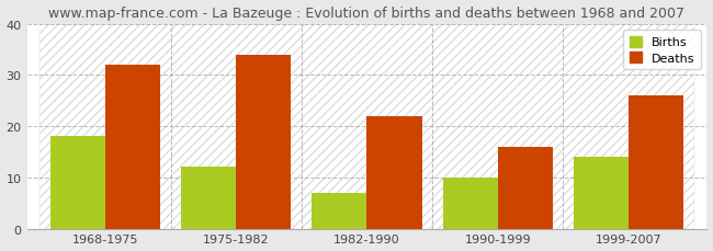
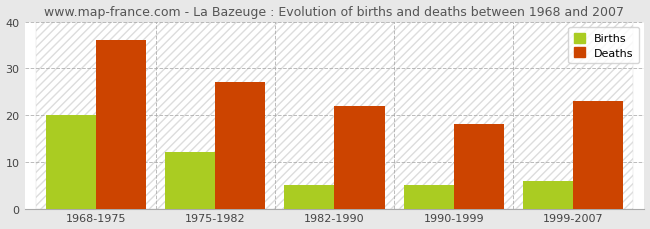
Births/1968-1975: 18 -> 20
Deaths/1968-1975: 32 -> 36
Deaths/1975-1982: 34 -> 27
Births/1982-1990: 7 -> 5
Births/1990-1999: 10 -> 5
Deaths/1990-1999: 16 -> 18
Births/1999-2007: 14 -> 6
Deaths/1999-2007: 26 -> 23
